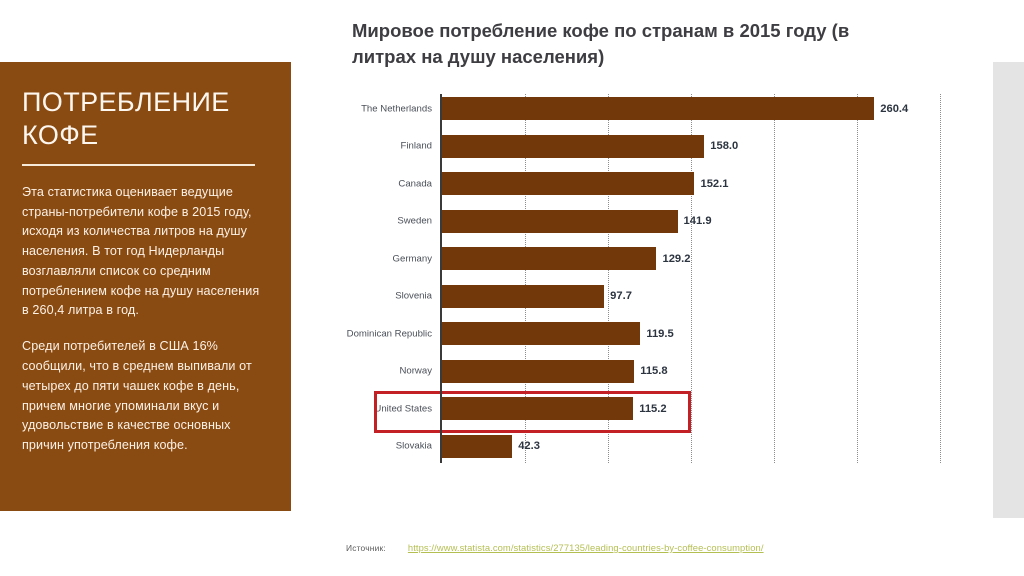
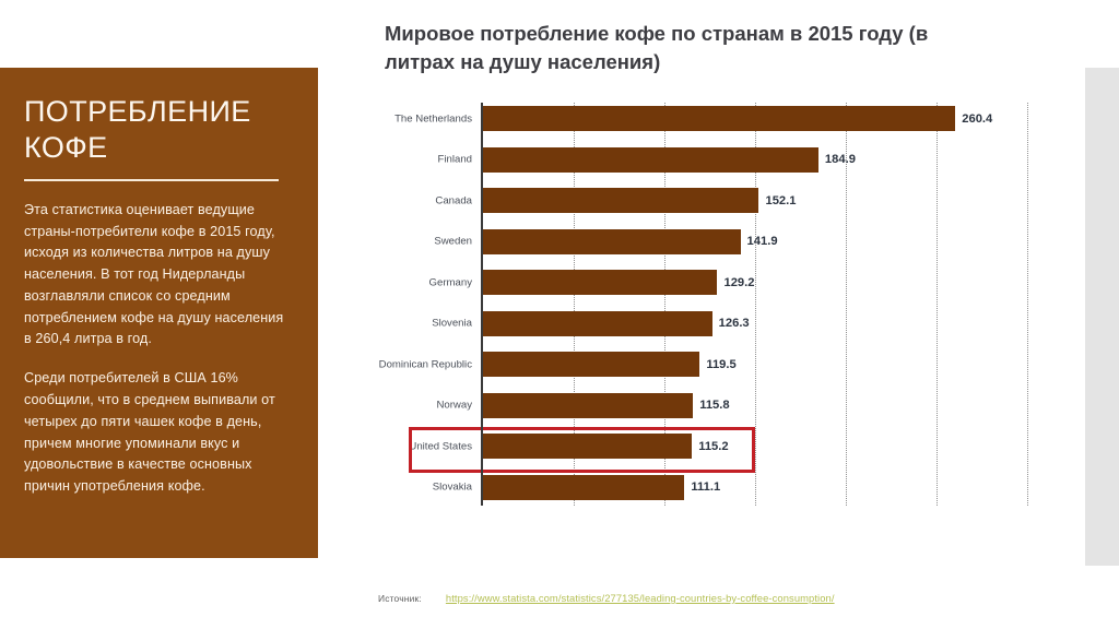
Finland: 158.0 -> 184.9
Slovenia: 97.7 -> 126.3
Slovakia: 42.3 -> 111.1
